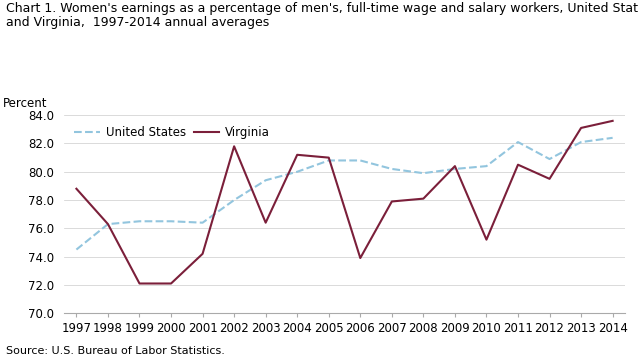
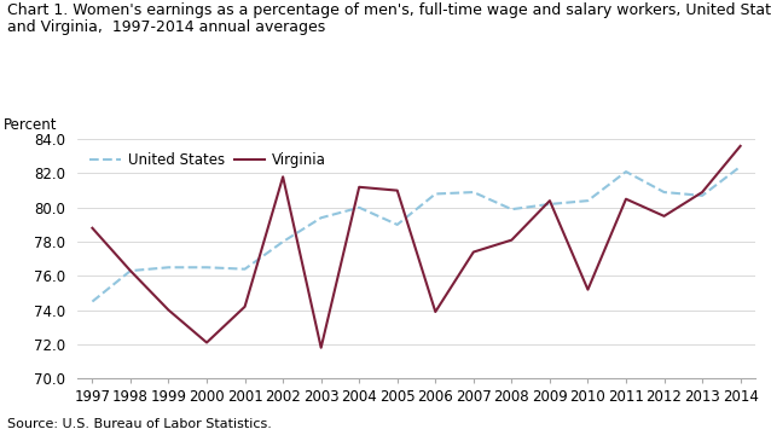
Virginia/1999: 72.1 -> 74.0
Virginia/2003: 76.4 -> 71.8
United States/2005: 80.8 -> 79.0
United States/2007: 80.2 -> 80.9
Virginia/2007: 77.9 -> 77.4
United States/2013: 82.1 -> 80.7
Virginia/2013: 83.1 -> 80.9
